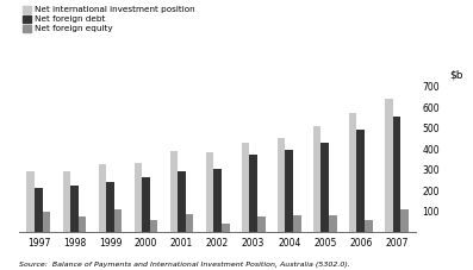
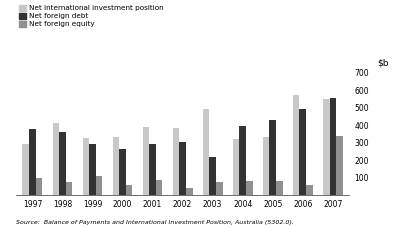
Net foreign debt/1997: 220 -> 380
Net international investment position/1998: 300 -> 410
Net foreign debt/1998: 220 -> 360
Net foreign debt/1999: 240 -> 290
Net international investment position/2003: 430 -> 490
Net foreign debt/2003: 380 -> 220
Net international investment position/2004: 460 -> 320
Net international investment position/2005: 510 -> 330
Net international investment position/2007: 640 -> 550
Net foreign equity/2007: 110 -> 340
